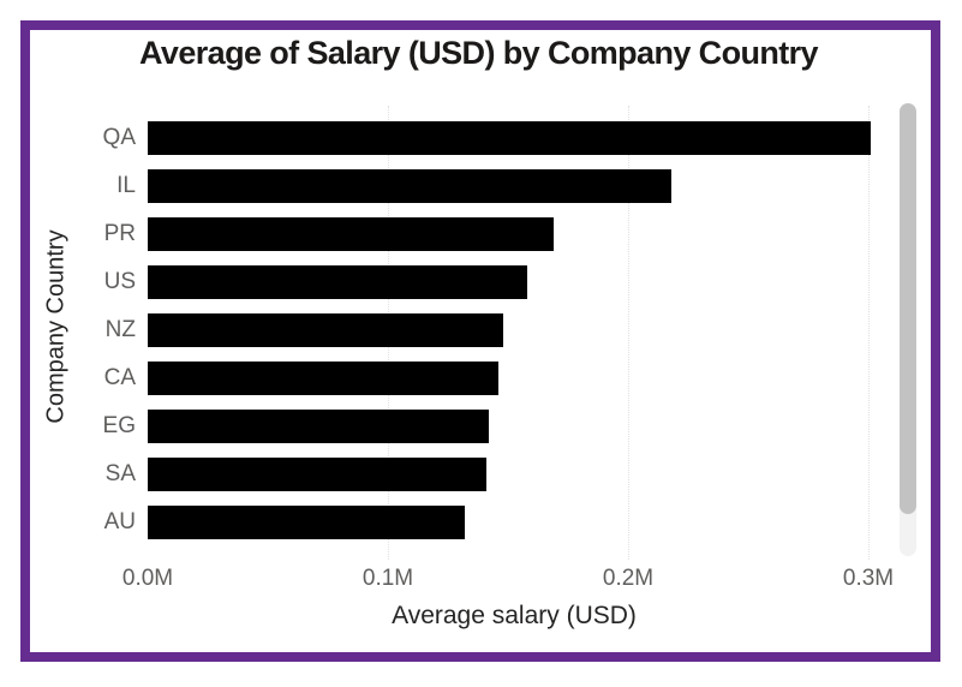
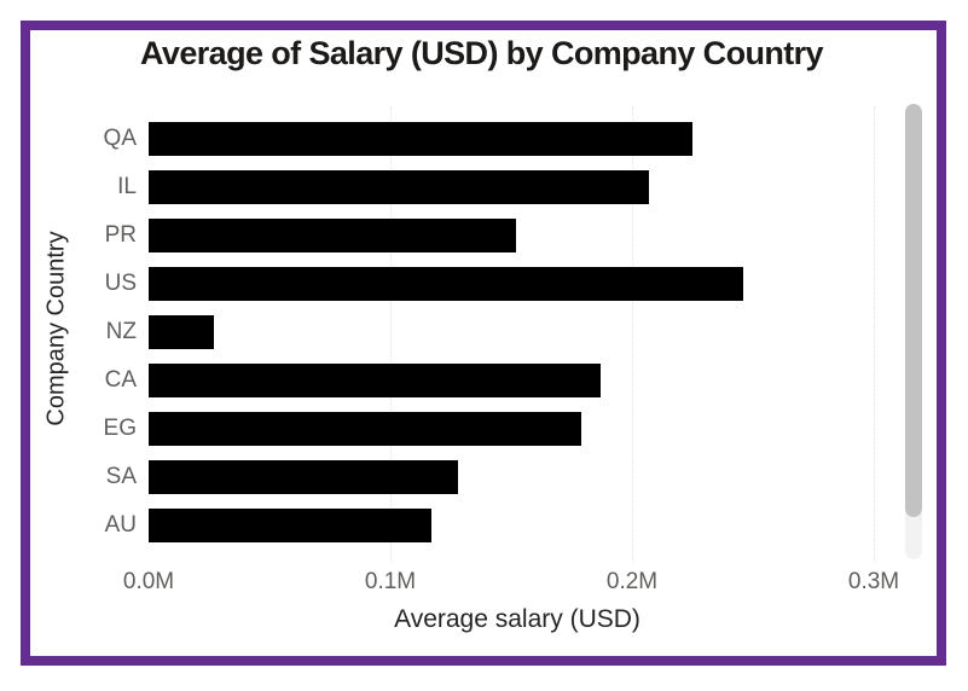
QA: 0.301M -> 0.225M
IL: 0.218M -> 0.207M
PR: 0.169M -> 0.152M
US: 0.158M -> 0.246M
NZ: 0.148M -> 0.027M
CA: 0.146M -> 0.187M
EG: 0.142M -> 0.179M
SA: 0.141M -> 0.128M
AU: 0.132M -> 0.117M
